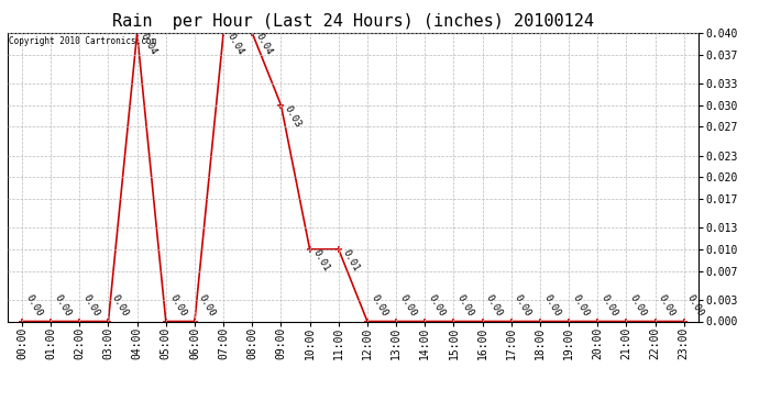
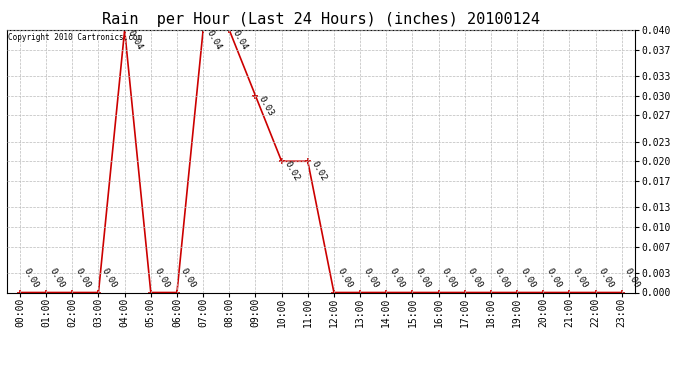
10:00: 0.01 -> 0.02
11:00: 0.01 -> 0.02
